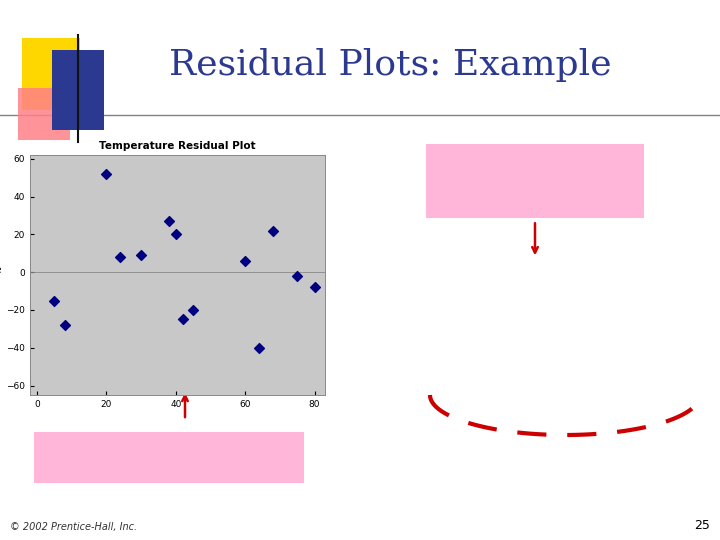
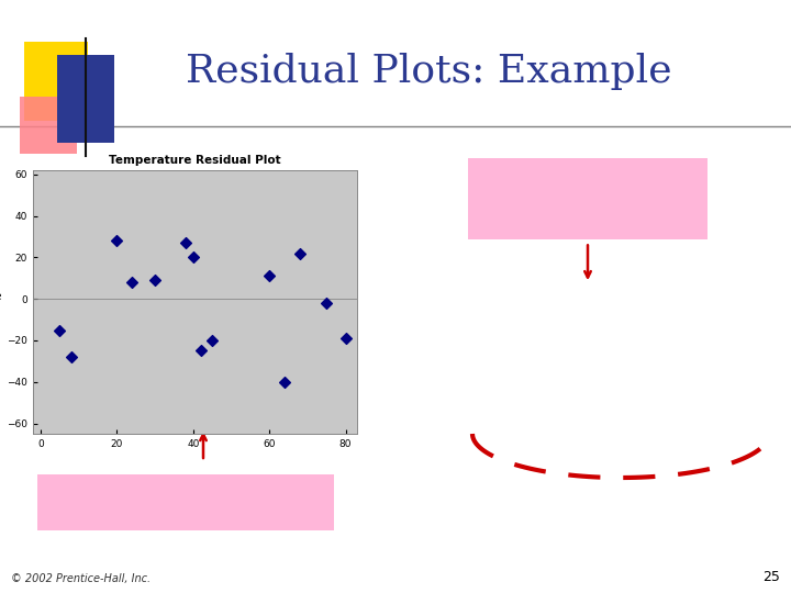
20: 52 -> 28
60: 6 -> 11
80: -8 -> -19
